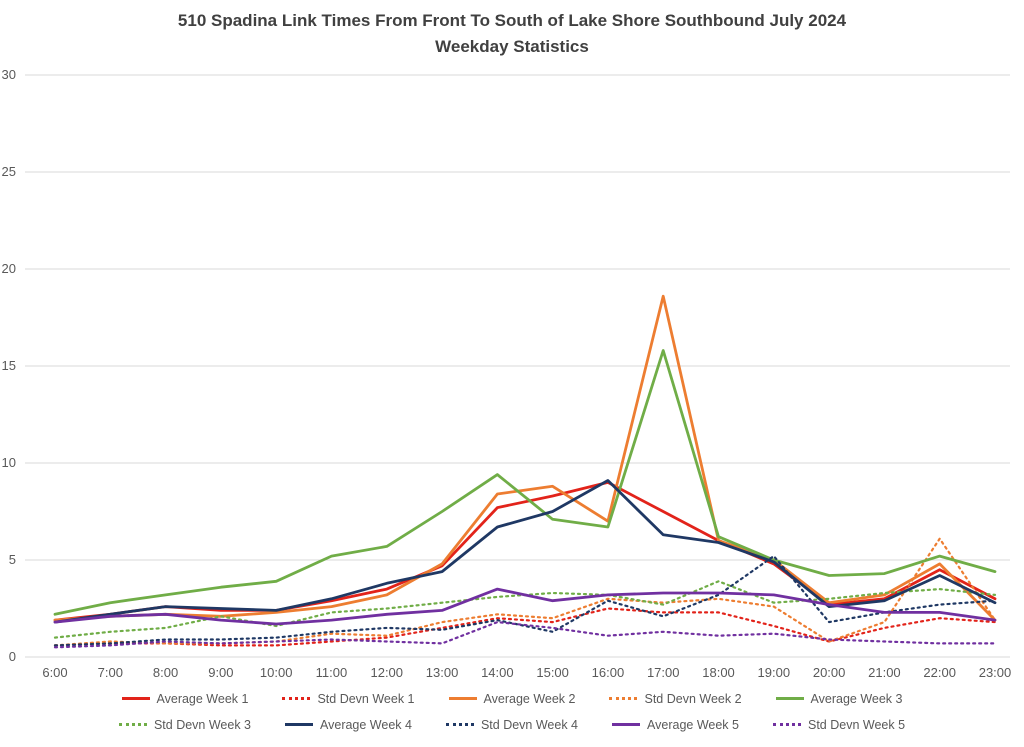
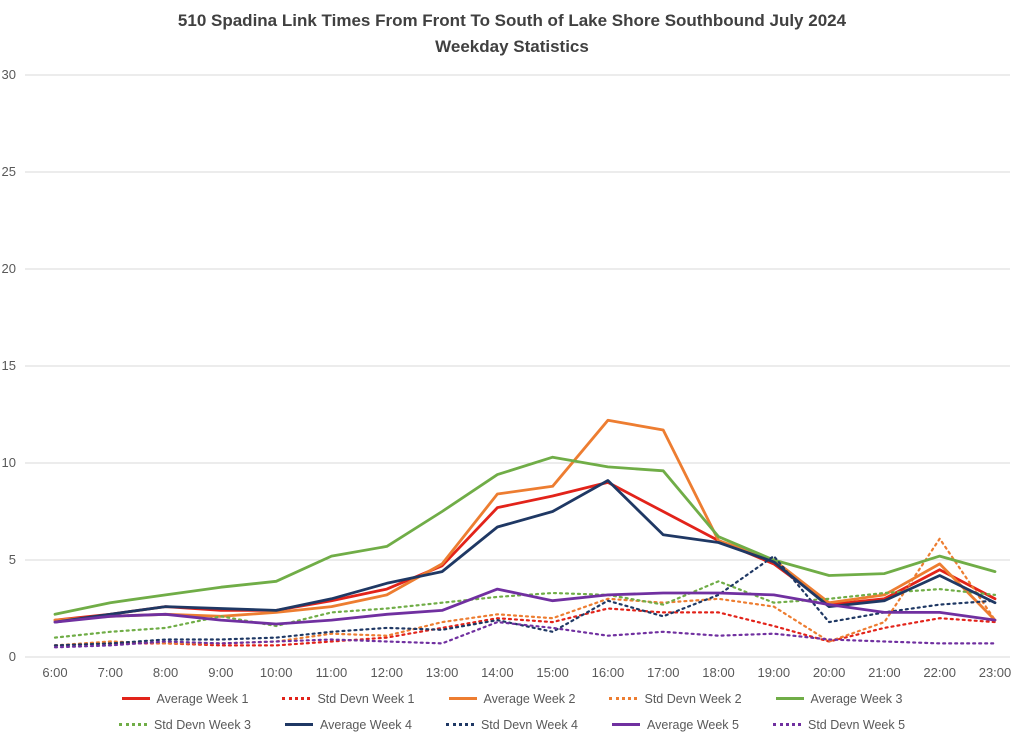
Average Week 3/15:00: 7.1 -> 10.3
Average Week 2/16:00: 7.0 -> 12.2
Average Week 3/16:00: 6.7 -> 9.8
Average Week 2/17:00: 18.6 -> 11.7
Average Week 3/17:00: 15.8 -> 9.6
